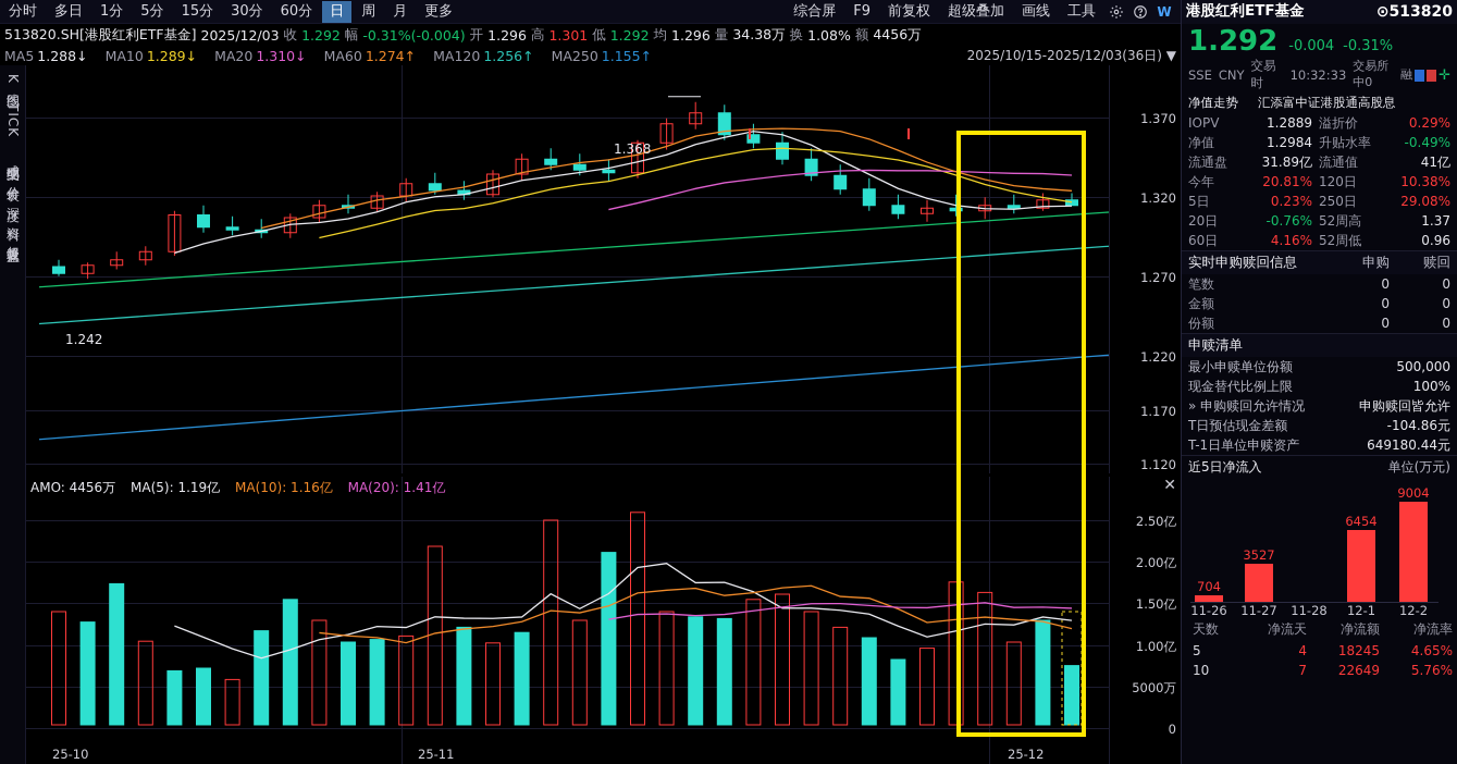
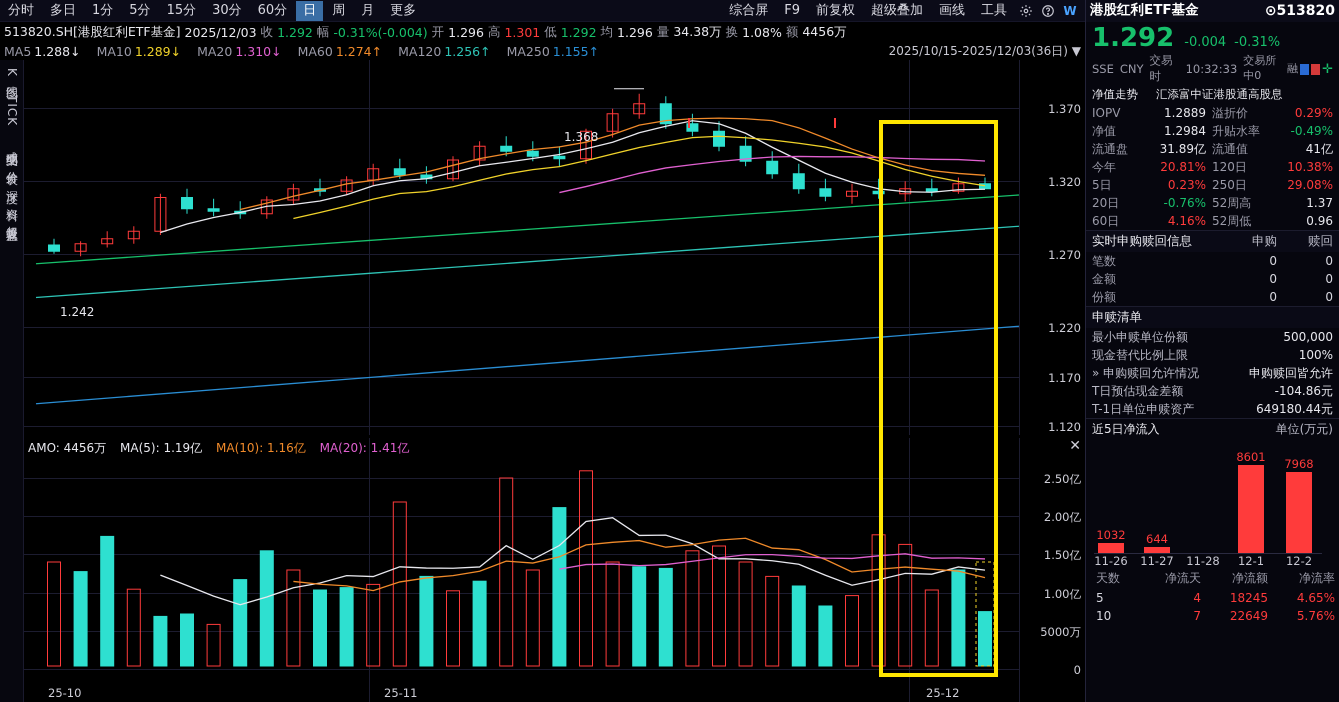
11-26: 704 -> 1032
11-27: 3527 -> 644
12-1: 6454 -> 8601
12-2: 9004 -> 7968
